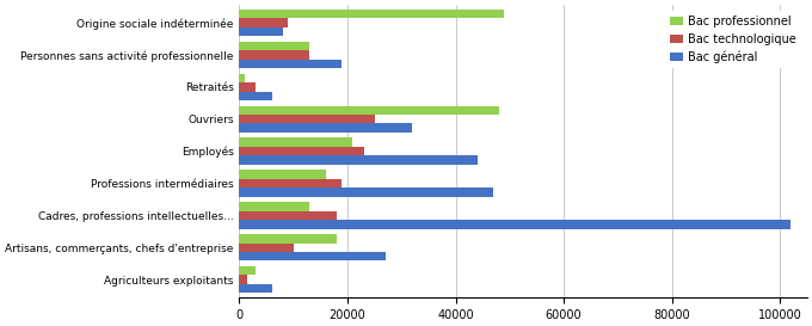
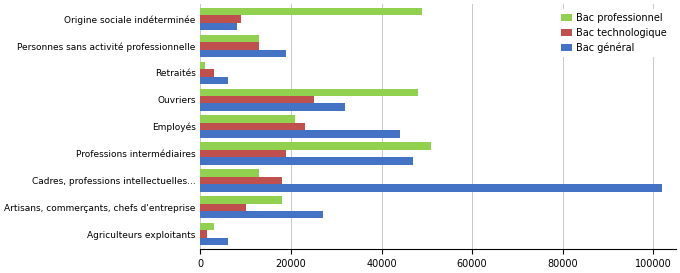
Bac professionnel/Professions intermédiaires: 16000 -> 51000
